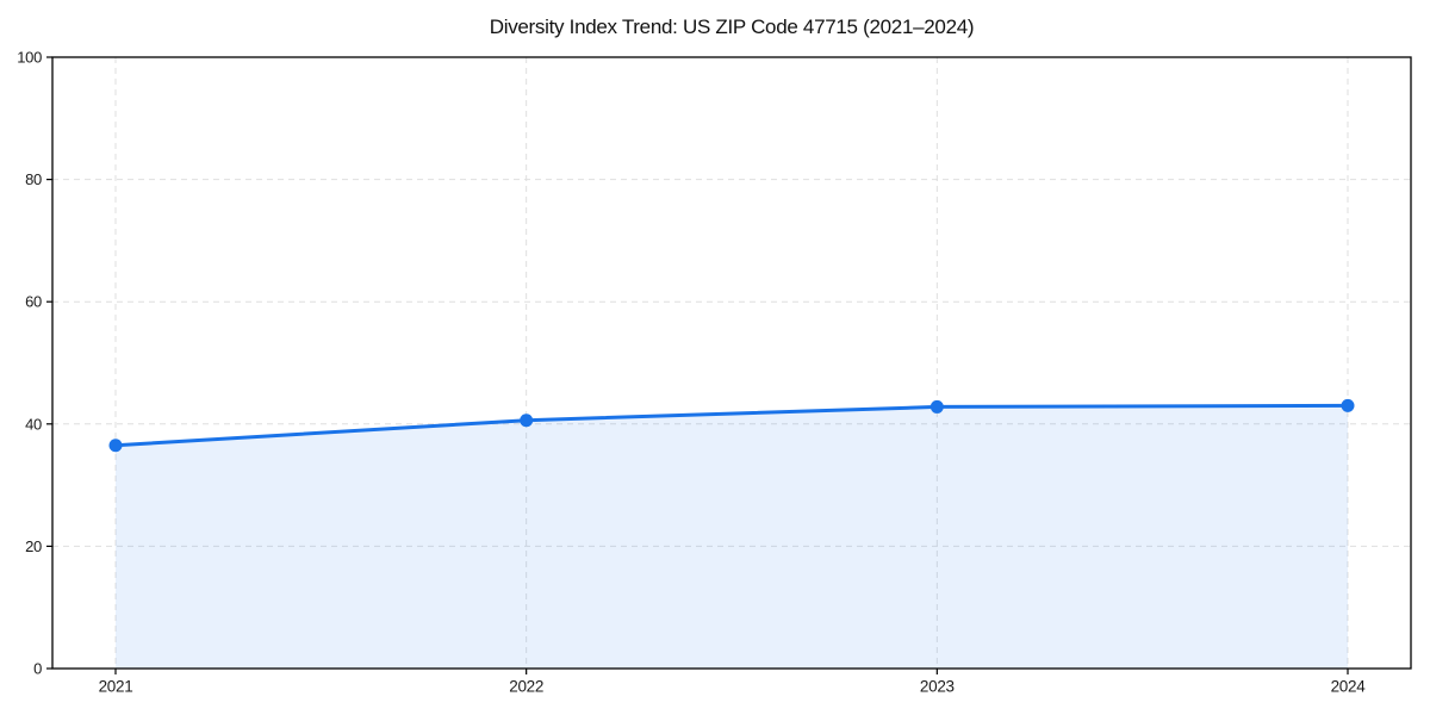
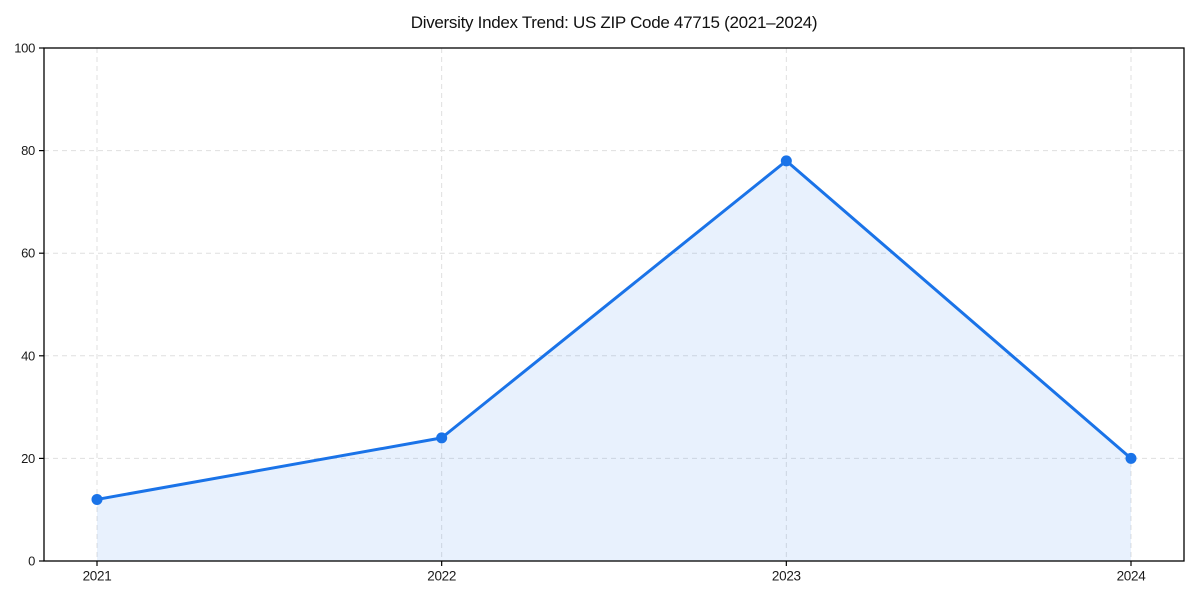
2021: 36 -> 12
2022: 41 -> 24
2023: 43 -> 78
2024: 43 -> 20
